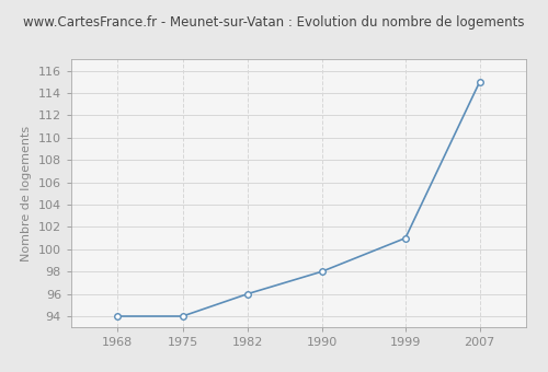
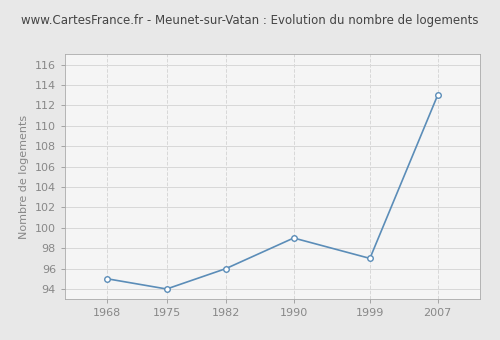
1968: 94 -> 95
1990: 98 -> 99
1999: 101 -> 97
2007: 115 -> 113
